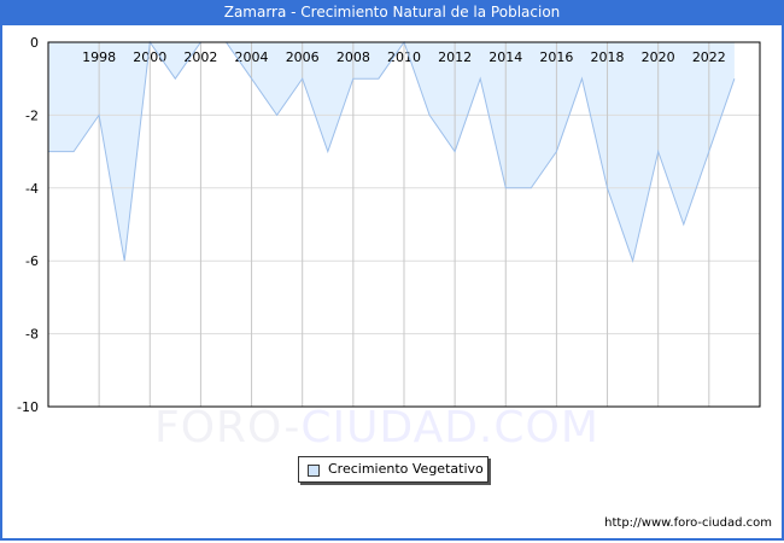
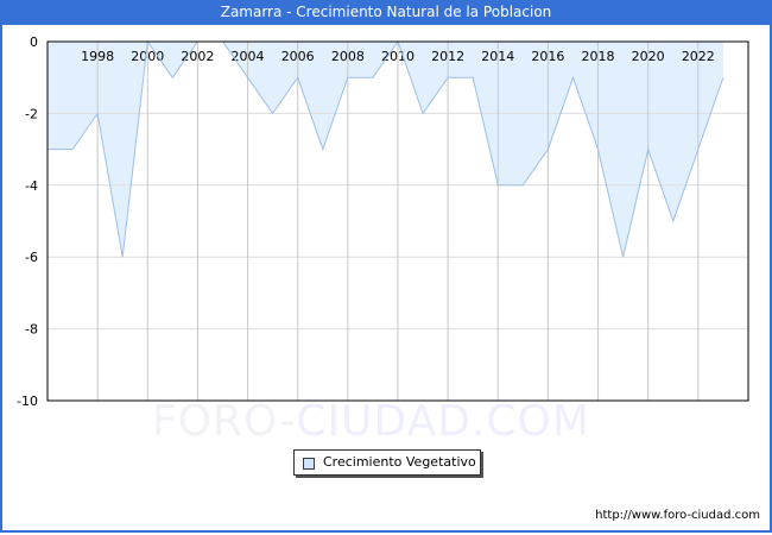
2012: -3 -> -1
2018: -4 -> -3
